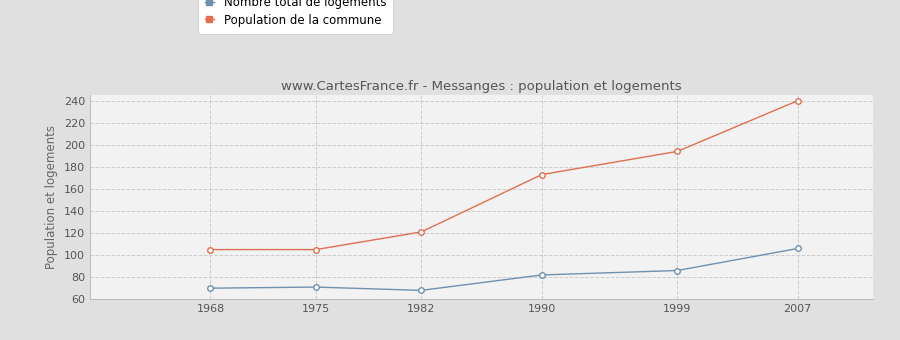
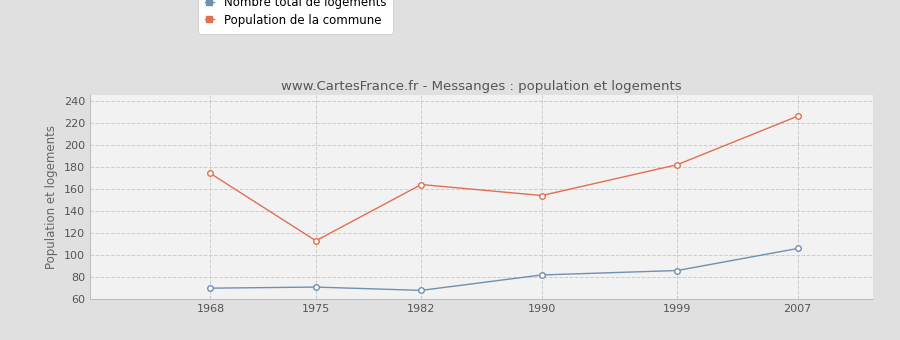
Population de la commune/1968: 105 -> 174
Population de la commune/1975: 105 -> 113
Population de la commune/1982: 121 -> 164
Population de la commune/1990: 173 -> 154
Population de la commune/1999: 194 -> 182
Population de la commune/2007: 240 -> 226
